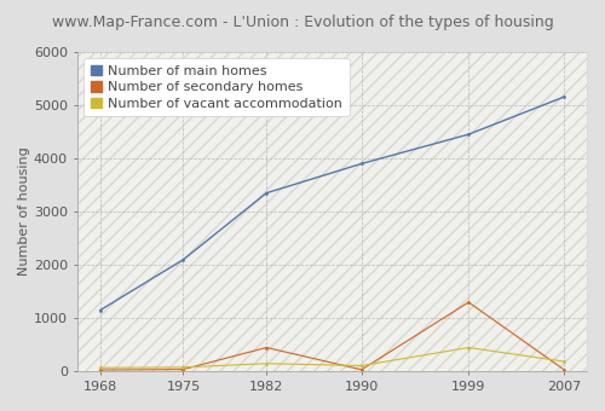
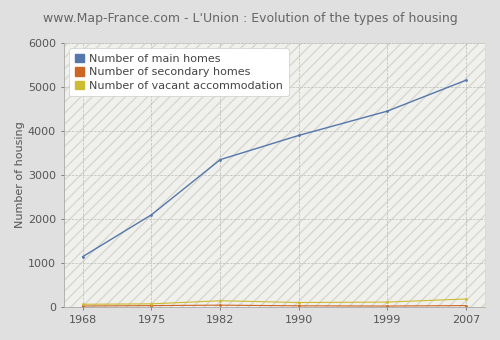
Number of secondary homes/1982: 450 -> 50
Number of secondary homes/1999: 1300 -> 30
Number of vacant accommodation/1999: 450 -> 120
